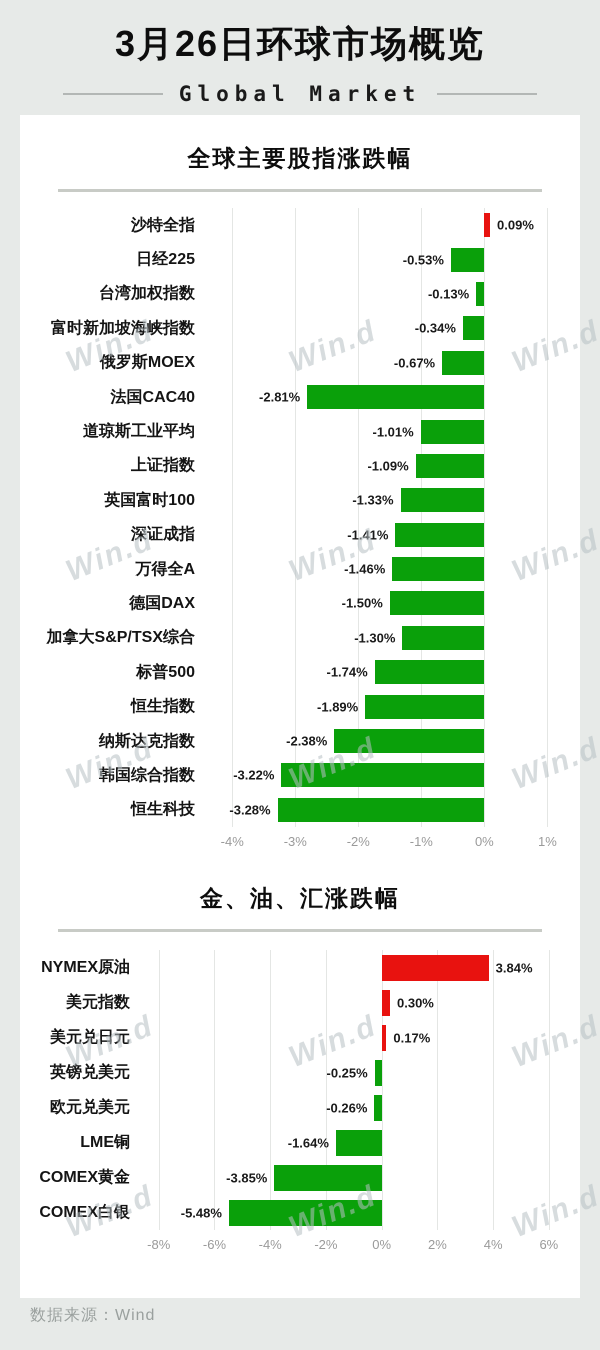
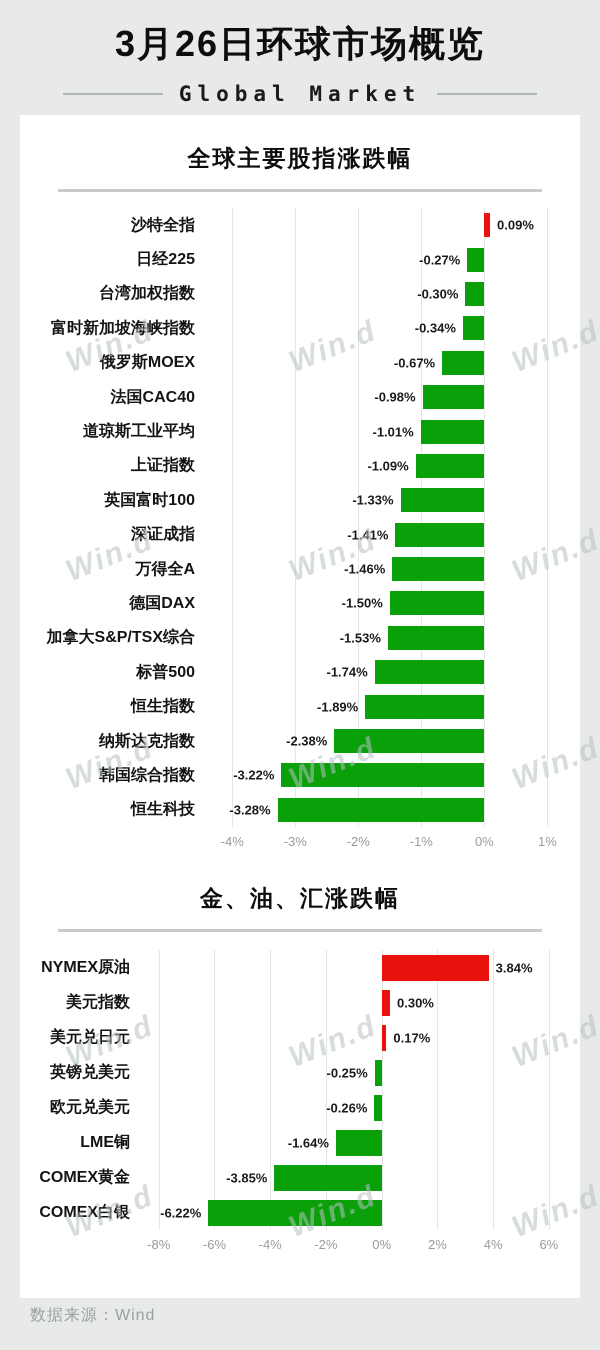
全球主要股指涨跌幅/日经225: -0.53% -> -0.27%
全球主要股指涨跌幅/台湾加权指数: -0.13% -> -0.30%
全球主要股指涨跌幅/法国CAC40: -2.81% -> -0.98%
全球主要股指涨跌幅/加拿大S&P/TSX综合: -1.30% -> -1.53%
金、油、汇涨跌幅/COMEX白银: -5.48% -> -6.22%
